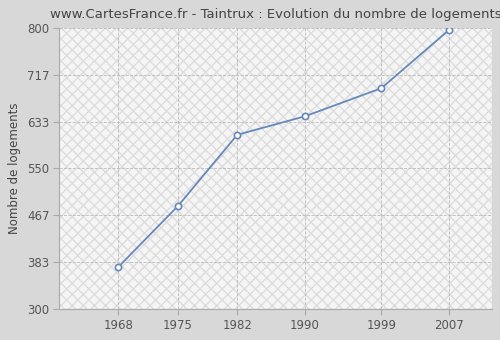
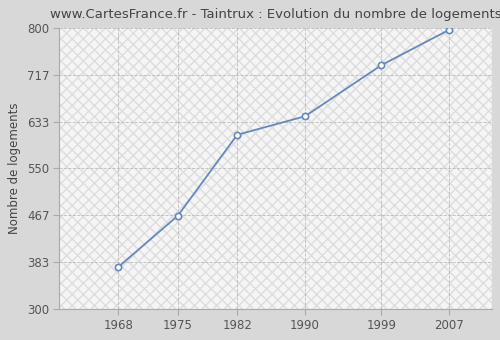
1975: 483 -> 466
1999: 693 -> 734
